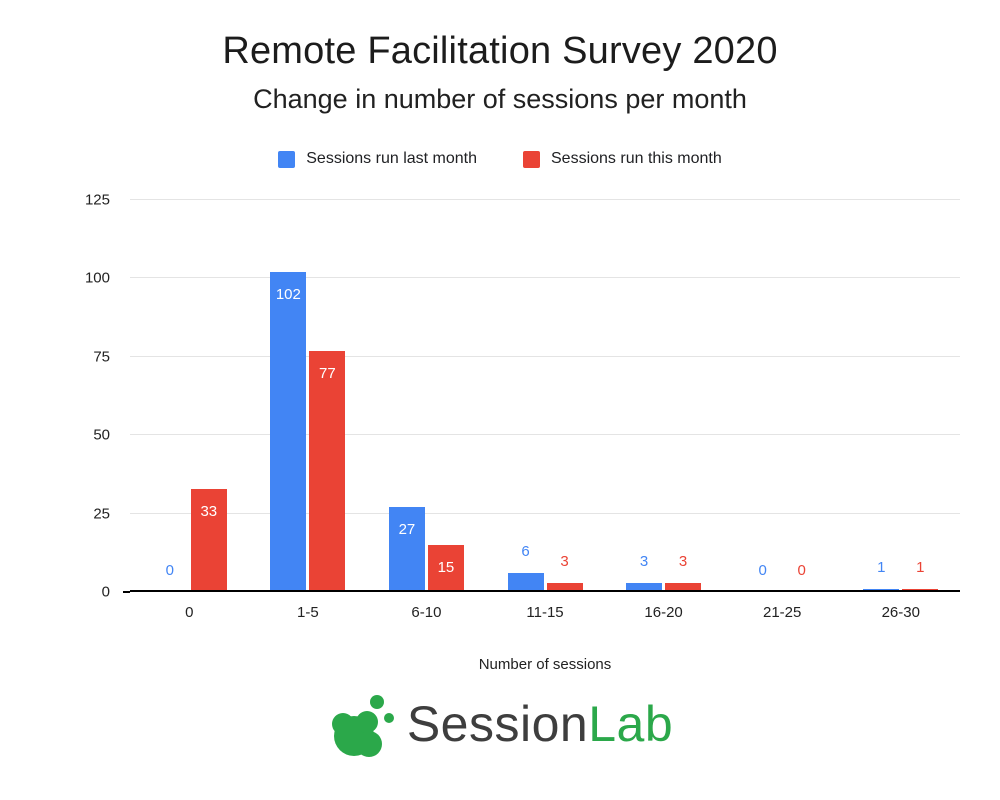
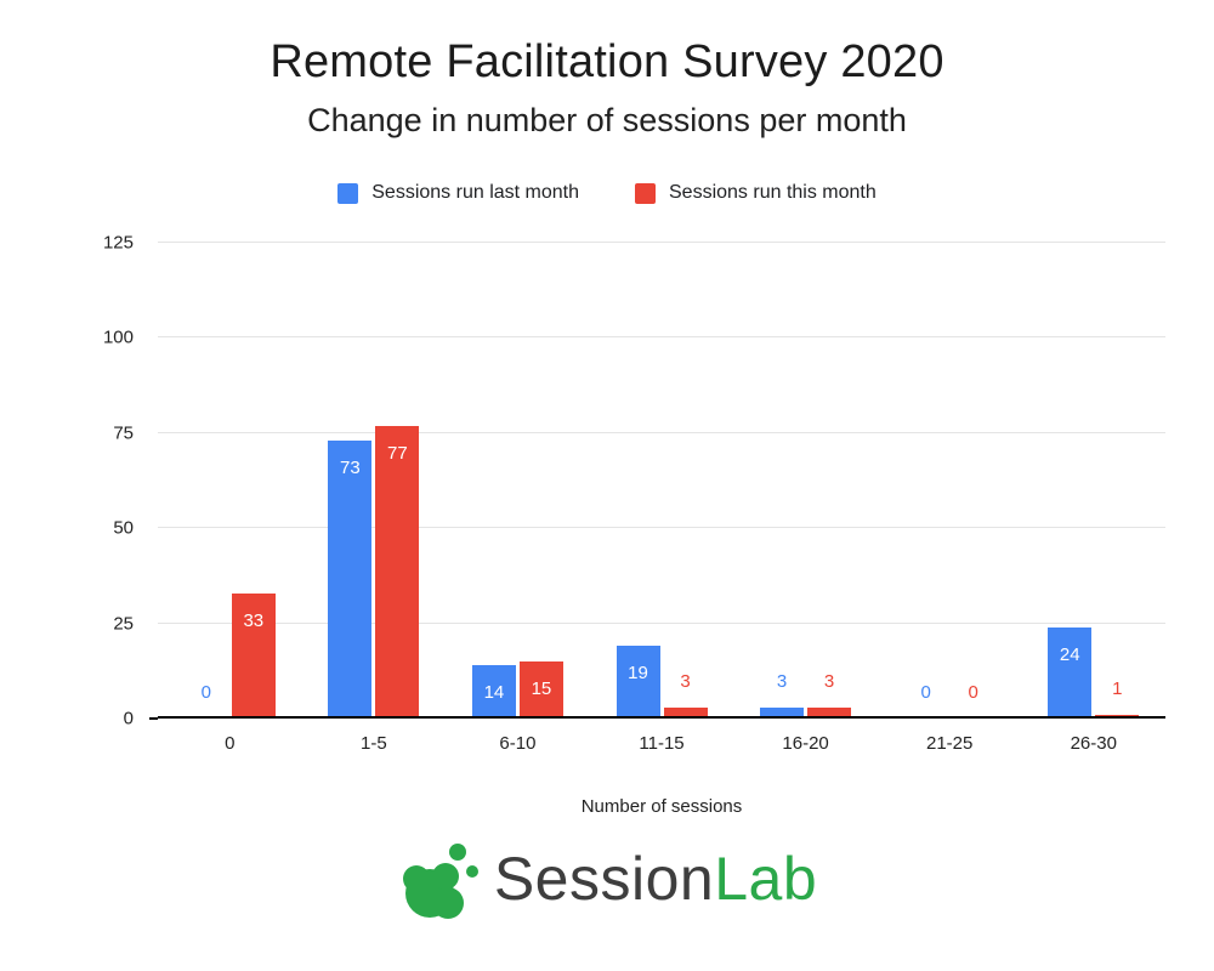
Sessions run last month/1-5: 102 -> 73
Sessions run last month/6-10: 27 -> 14
Sessions run last month/11-15: 6 -> 19
Sessions run last month/26-30: 1 -> 24
